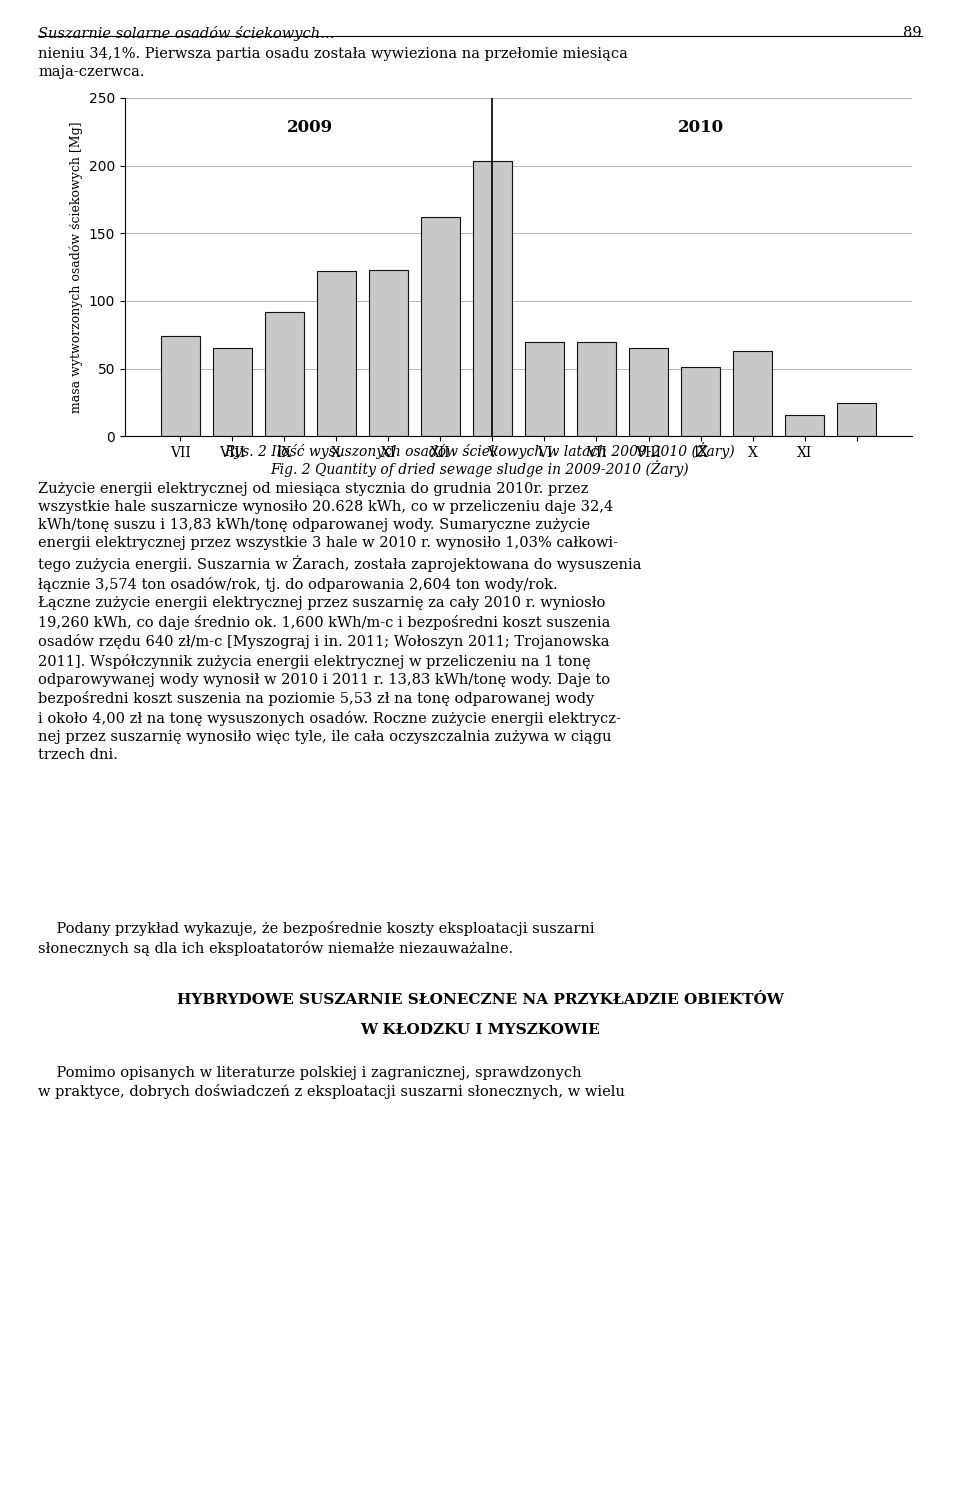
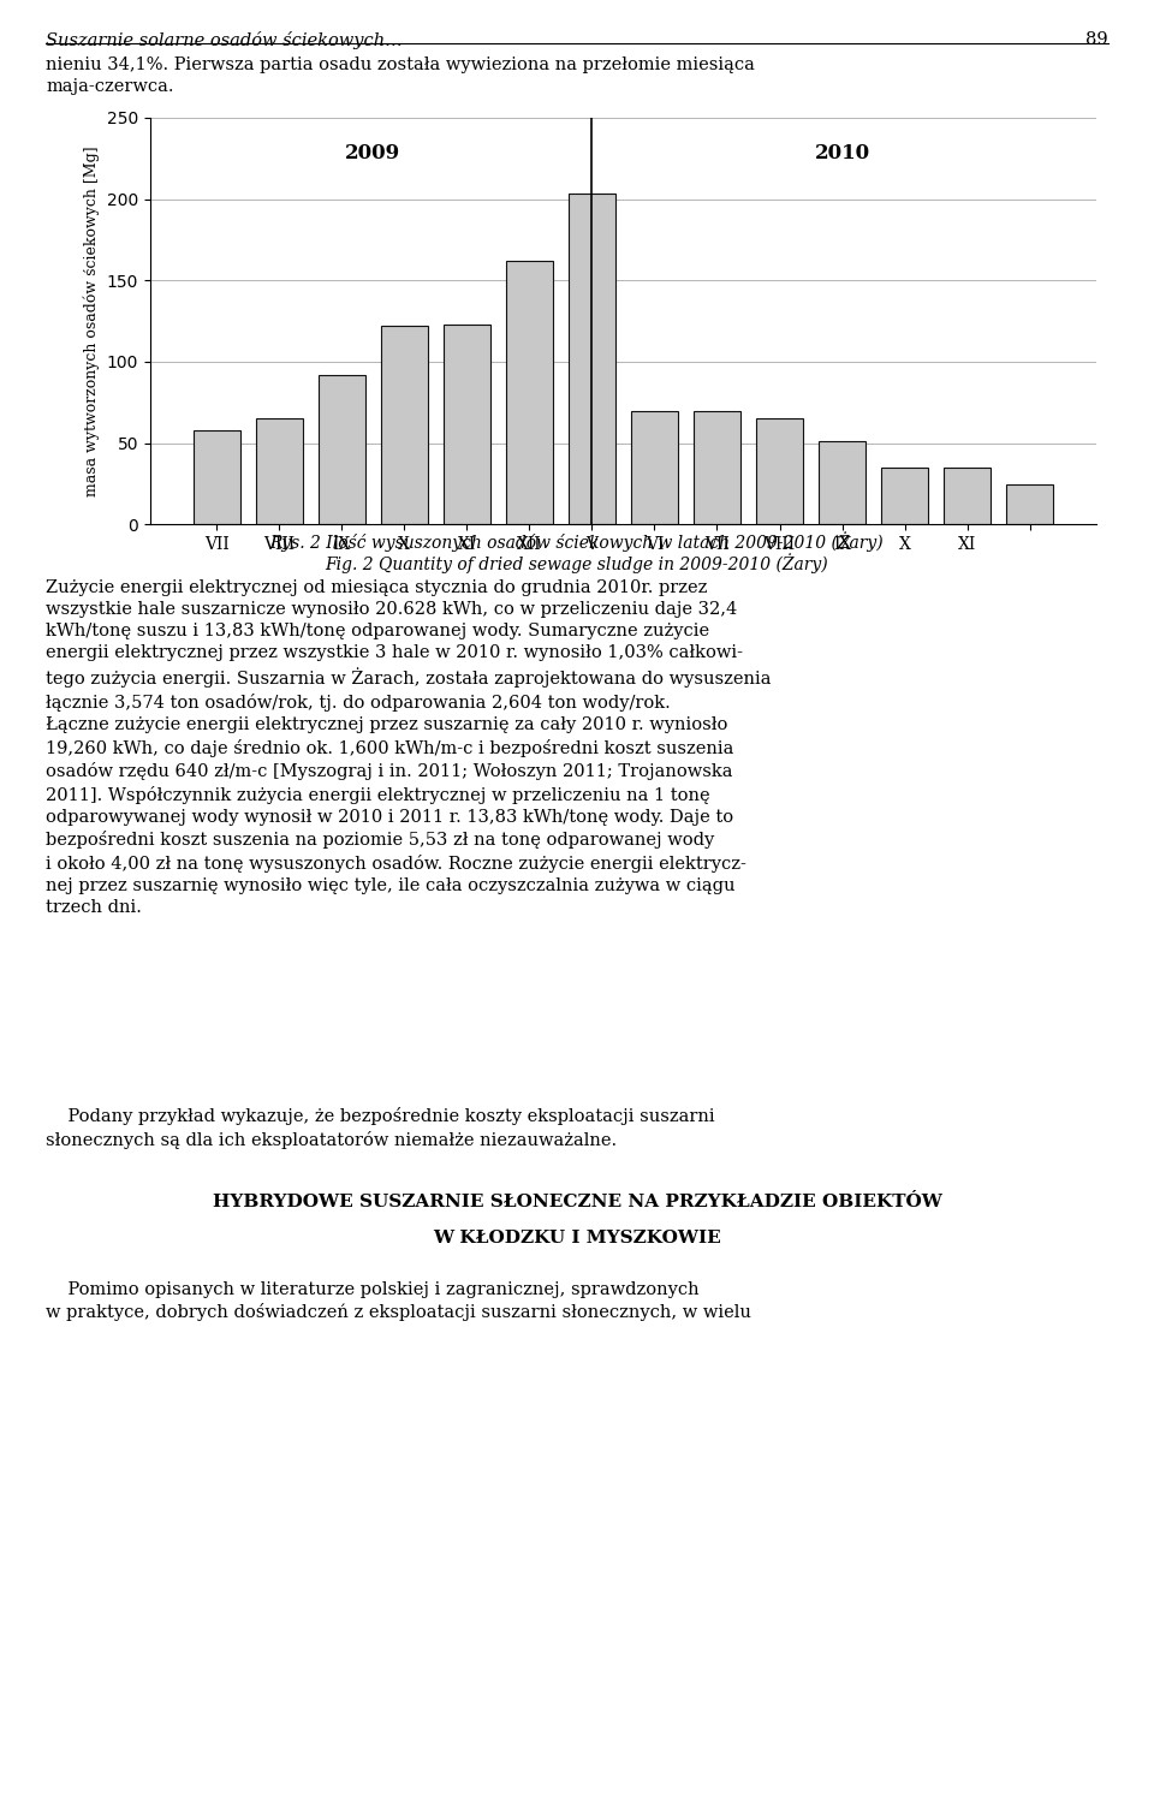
VII: 74 -> 58
X: 63 -> 35
XI: 16 -> 35
